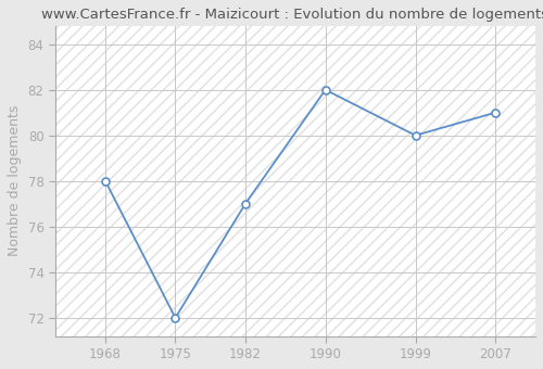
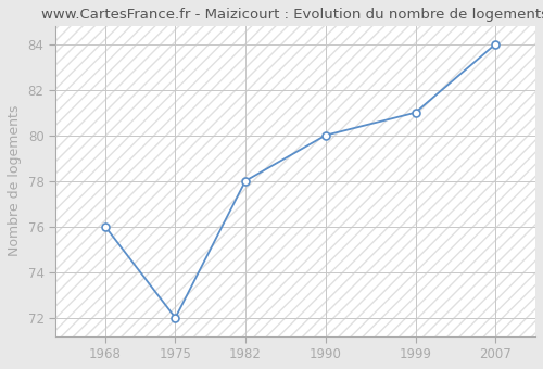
1968: 78 -> 76
1982: 77 -> 78
1990: 82 -> 80
1999: 80 -> 81
2007: 81 -> 84
